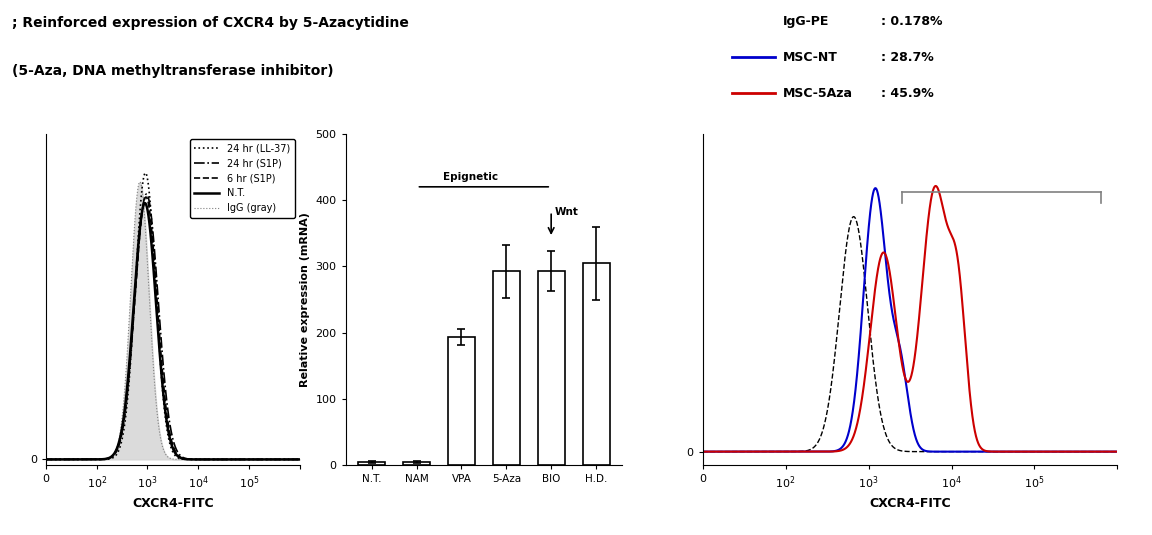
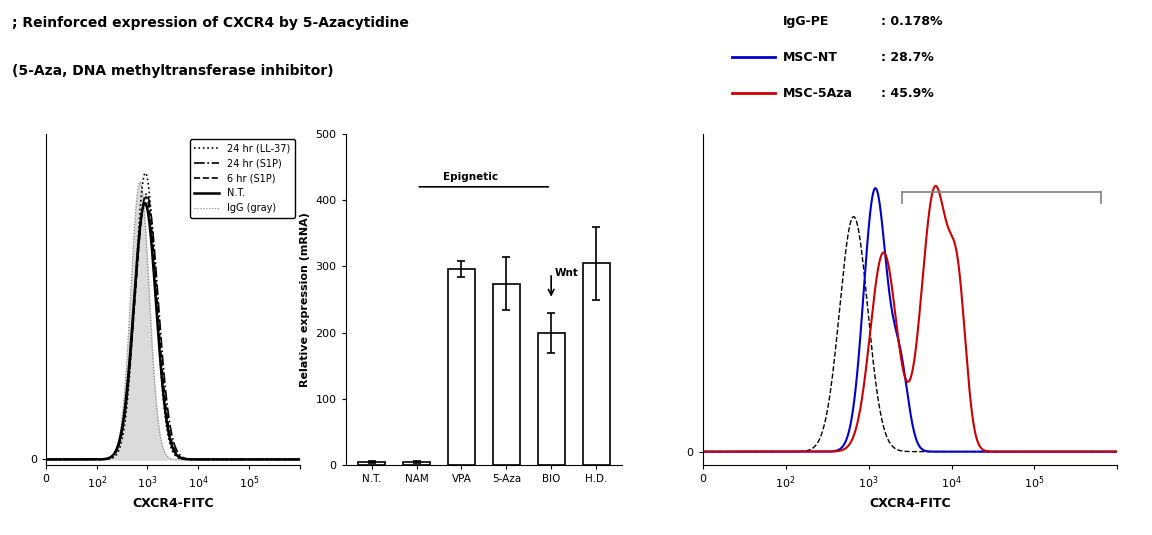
VPA: 193 -> 296
5-Aza: 293 -> 274
BIO: 293 -> 200
